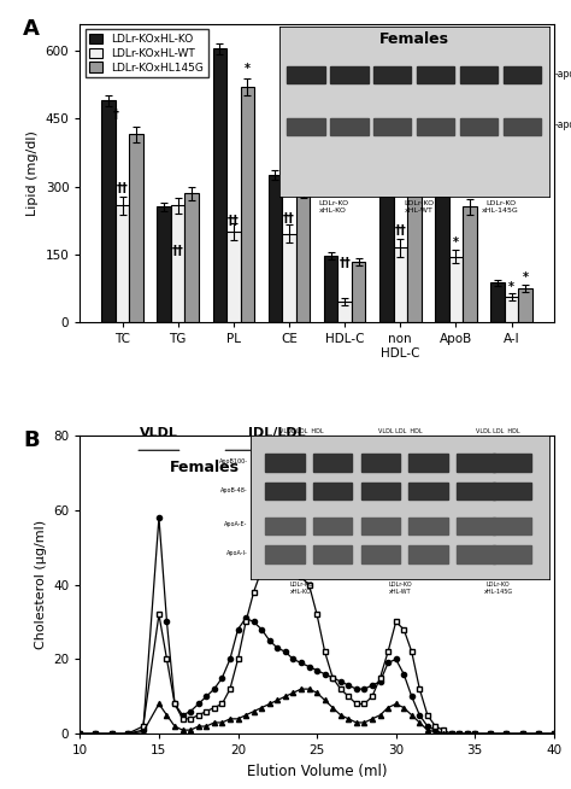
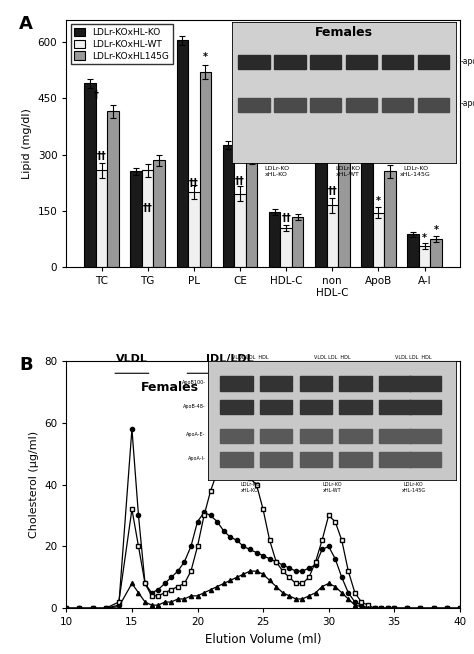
LDLr-KOxHL-WT/HDL-C: 45 -> 103
